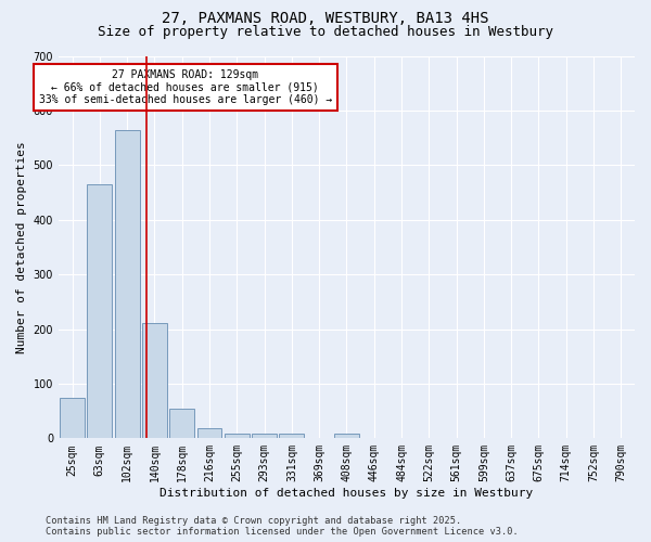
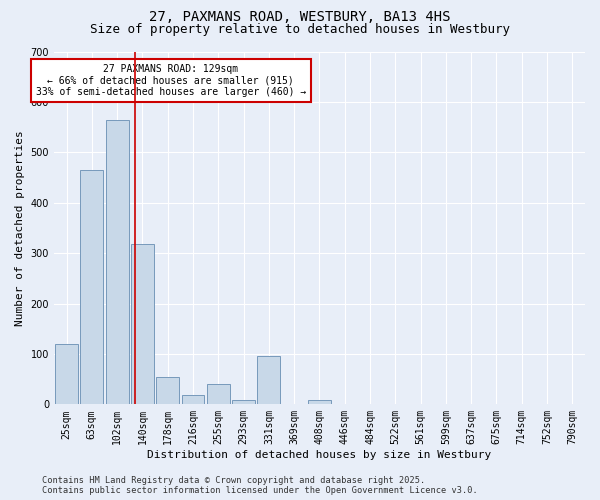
25sqm: 75 -> 120
140sqm: 210 -> 318
255sqm: 8 -> 40
331sqm: 8 -> 96
